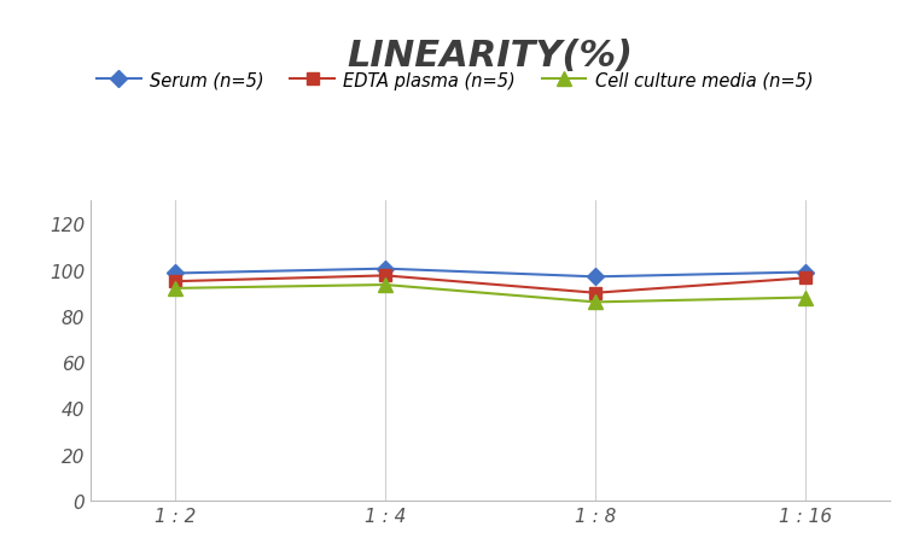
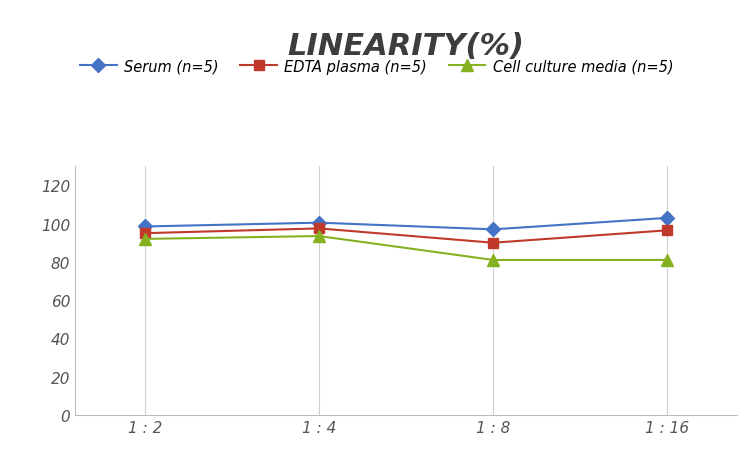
Cell culture media (n=5)/1 : 8: 86 -> 81
Serum (n=5)/1 : 16: 99 -> 103
Cell culture media (n=5)/1 : 16: 88 -> 81
